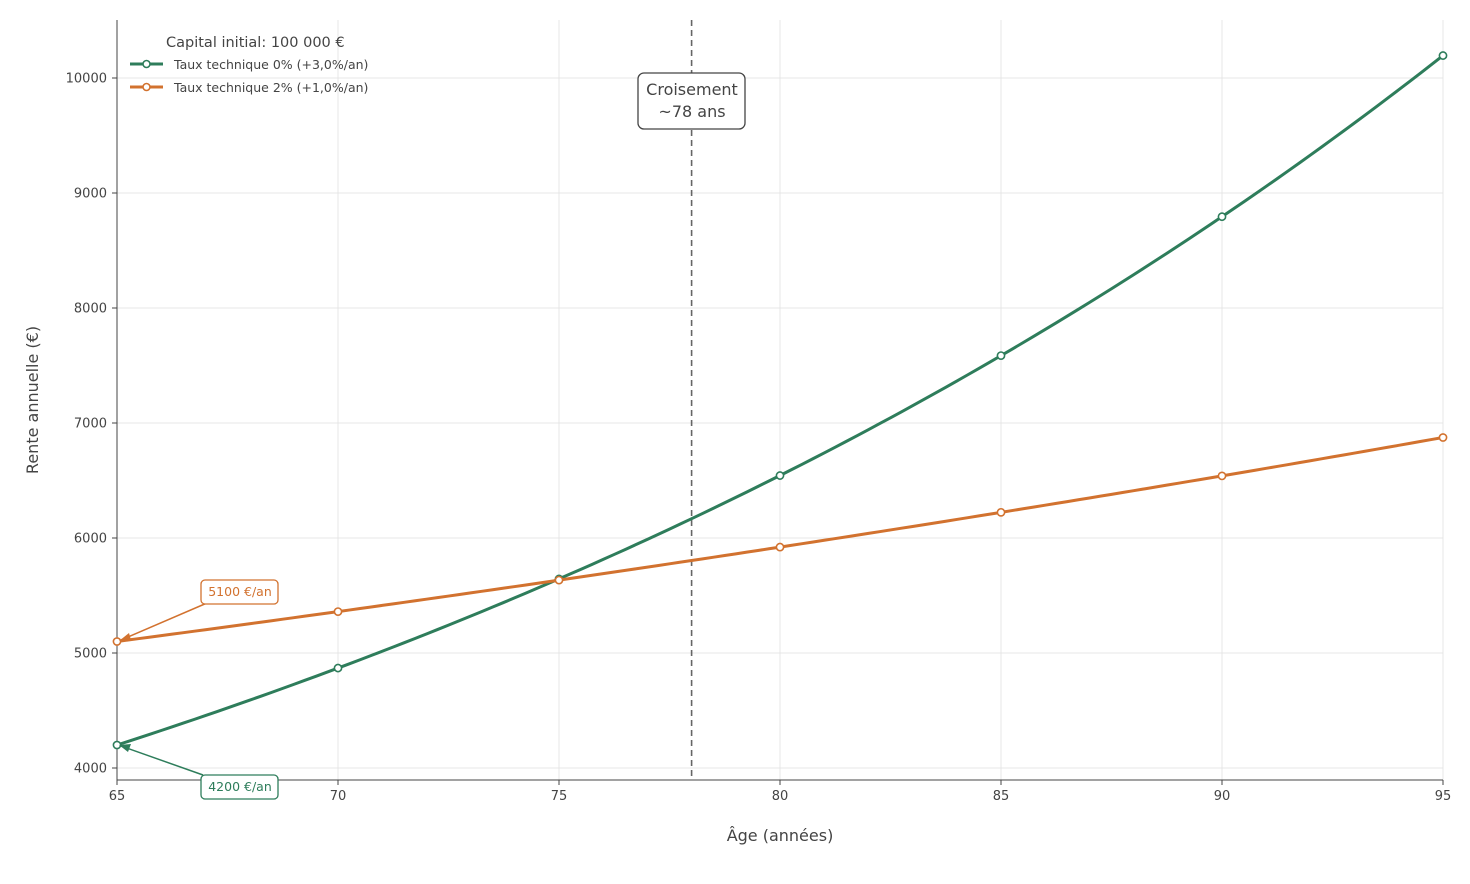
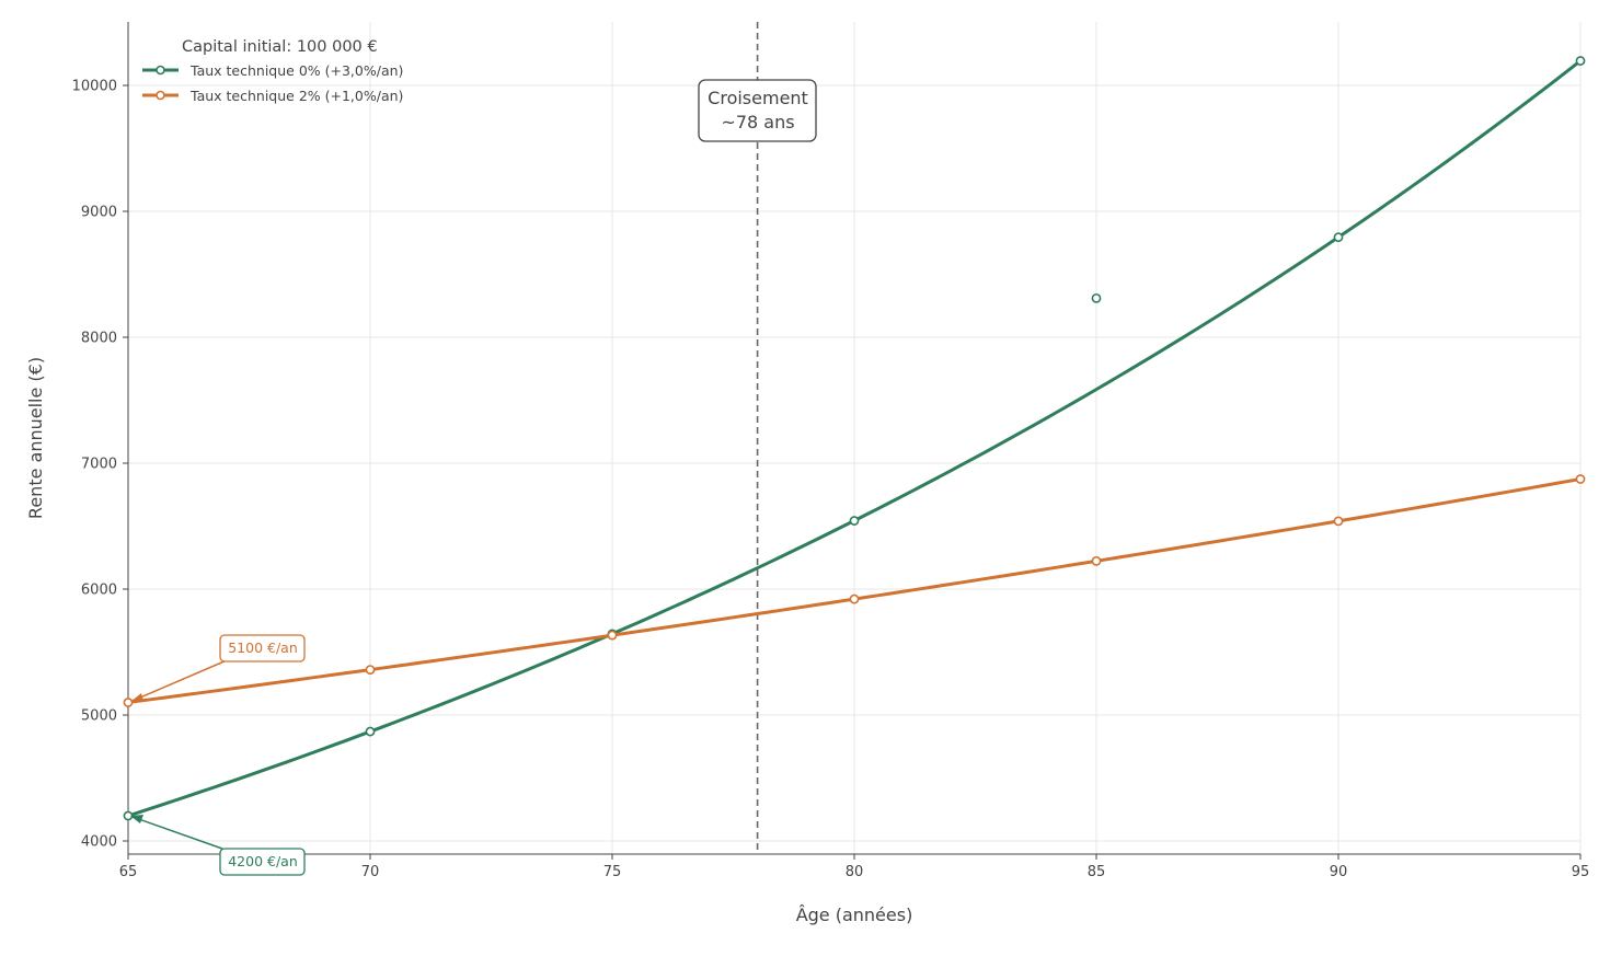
Taux technique 0% (+3,0%/an)/85: 7590 -> 8310
